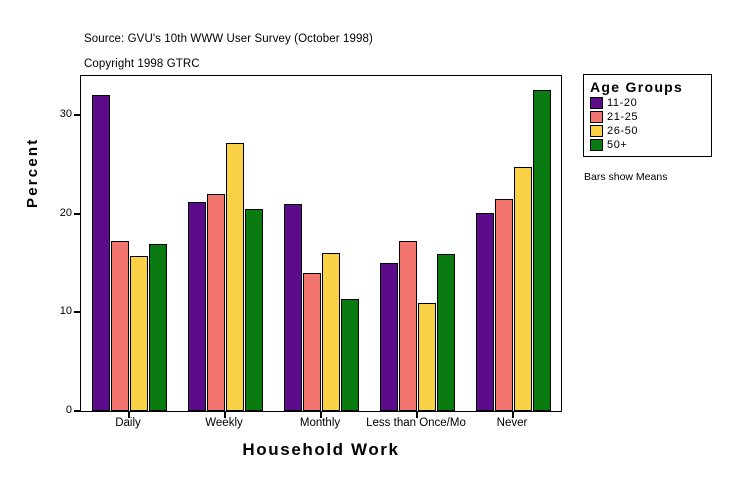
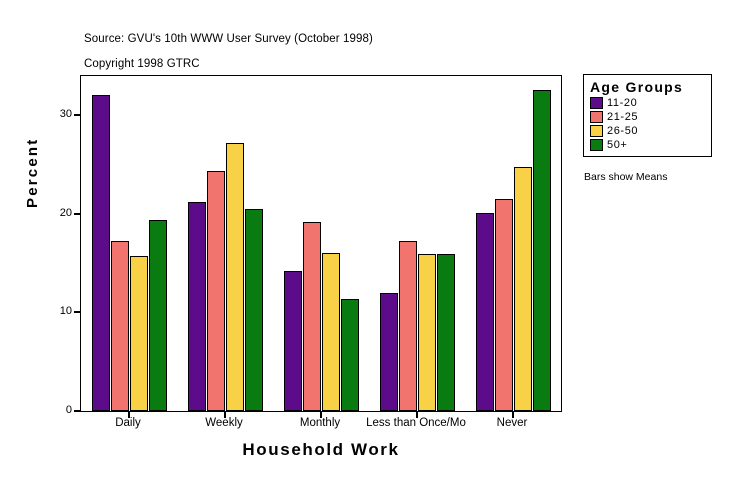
50+/Daily: 17 -> 19
21-25/Weekly: 22 -> 24
11-20/Monthly: 21 -> 14
21-25/Monthly: 14 -> 19
11-20/Less than Once/Mo: 15 -> 12
26-50/Less than Once/Mo: 11 -> 16
